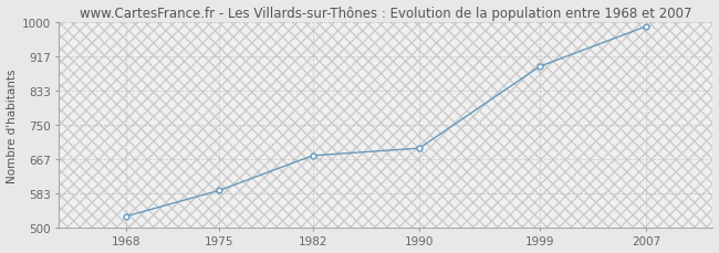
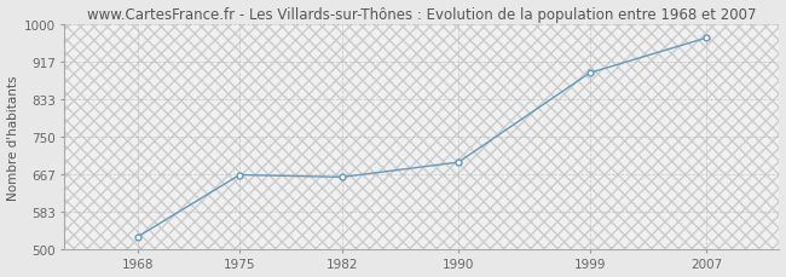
1975: 590 -> 665
1982: 675 -> 660
2007: 990 -> 970
